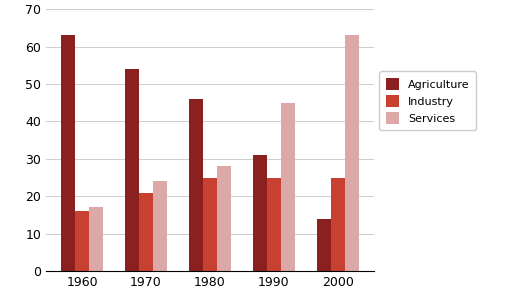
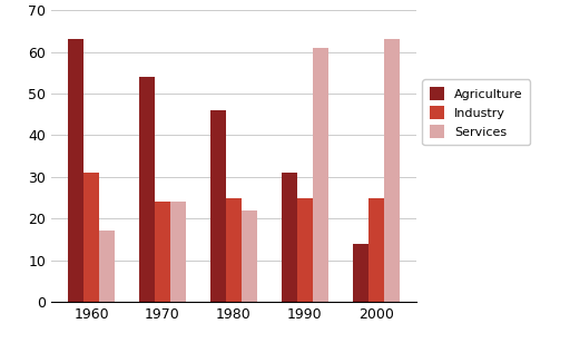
Industry/1960: 16 -> 31
Industry/1970: 21 -> 24
Services/1980: 28 -> 22
Services/1990: 45 -> 61
